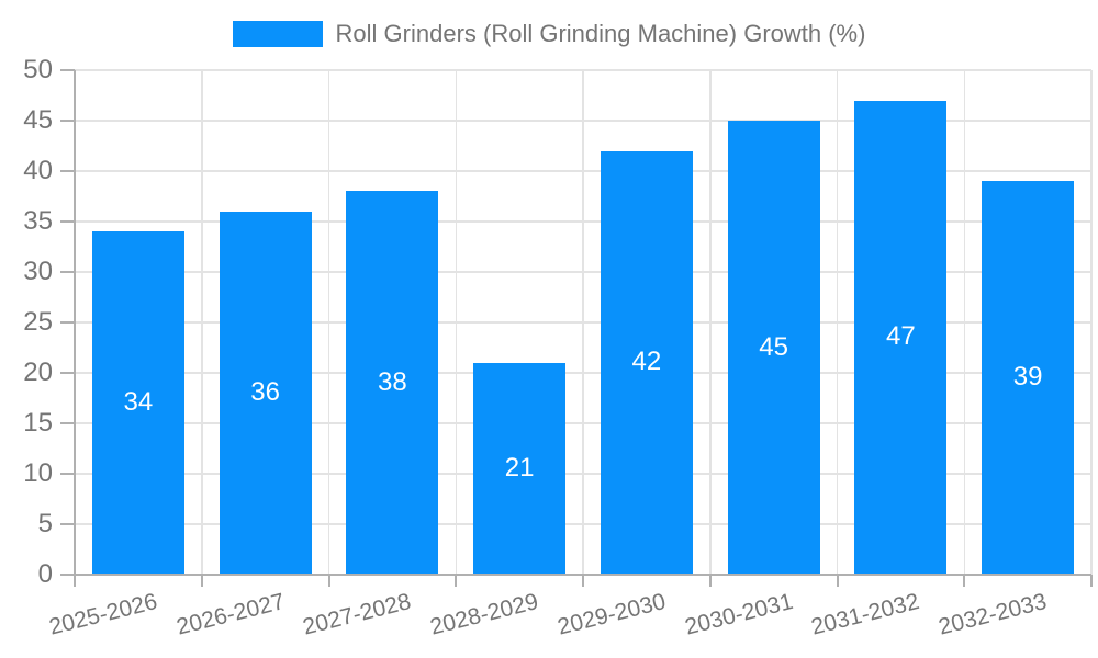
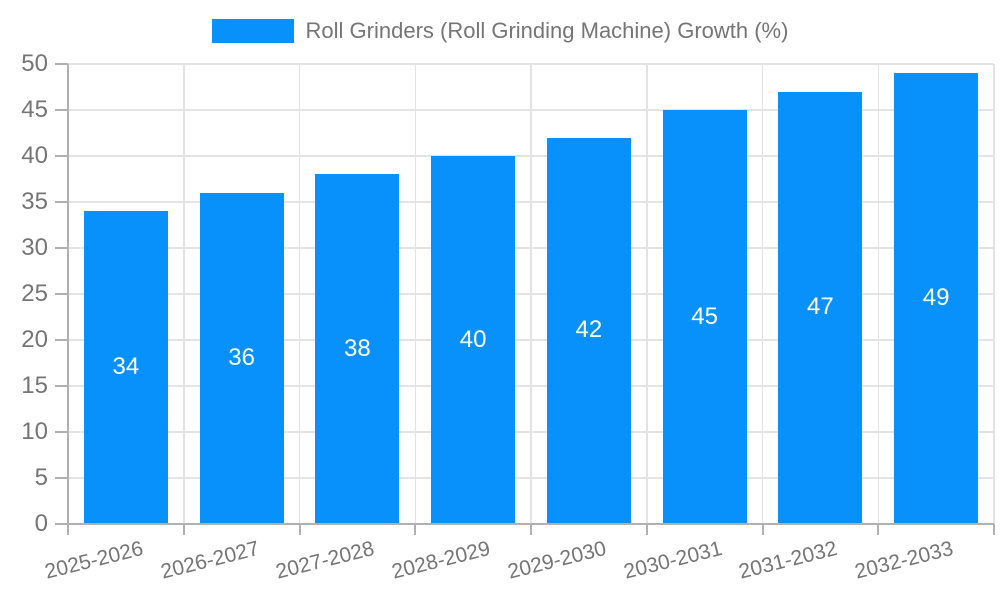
2028-2029: 21 -> 40
2032-2033: 39 -> 49
